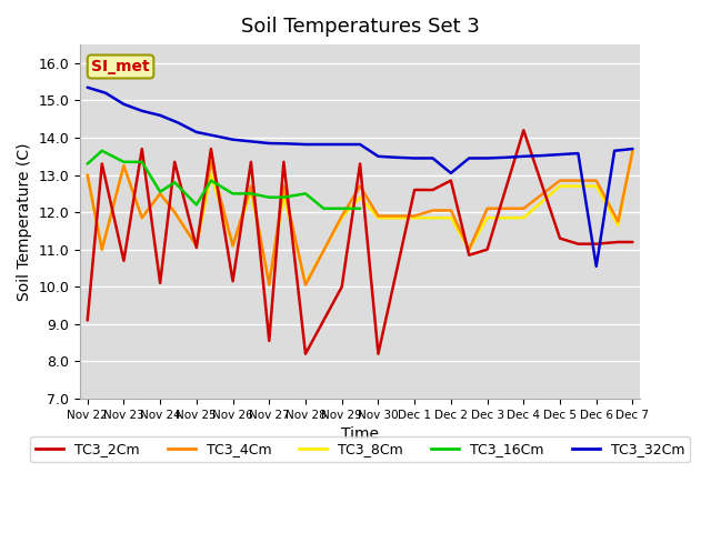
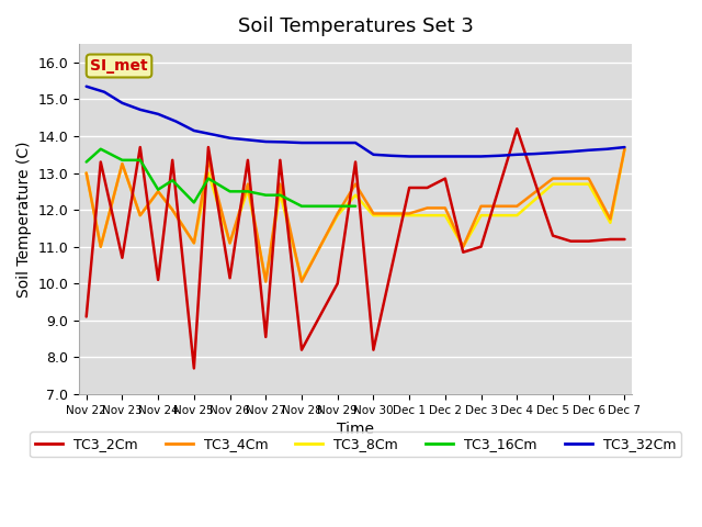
TC3_2Cm/Nov 25: 11.05 -> 7.70
TC3_16Cm/Nov 28: 12.50 -> 12.10
TC3_32Cm/Dec 2: 13.05 -> 13.45
TC3_32Cm/Dec 6: 10.55 -> 13.62
